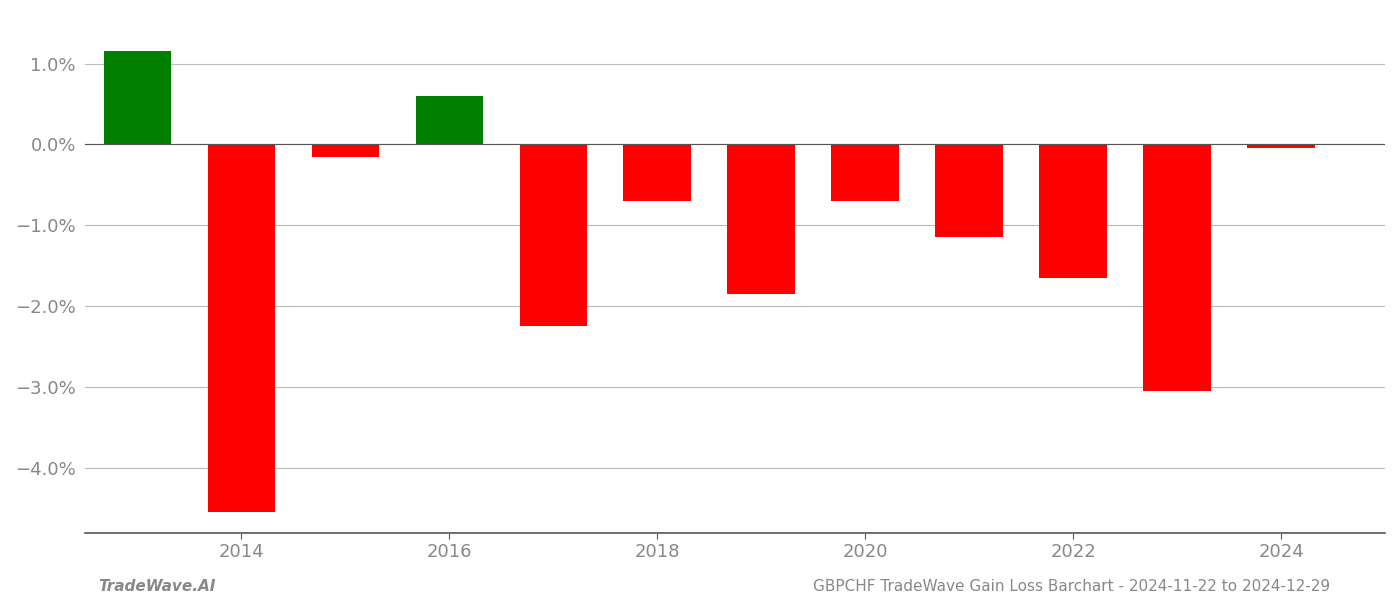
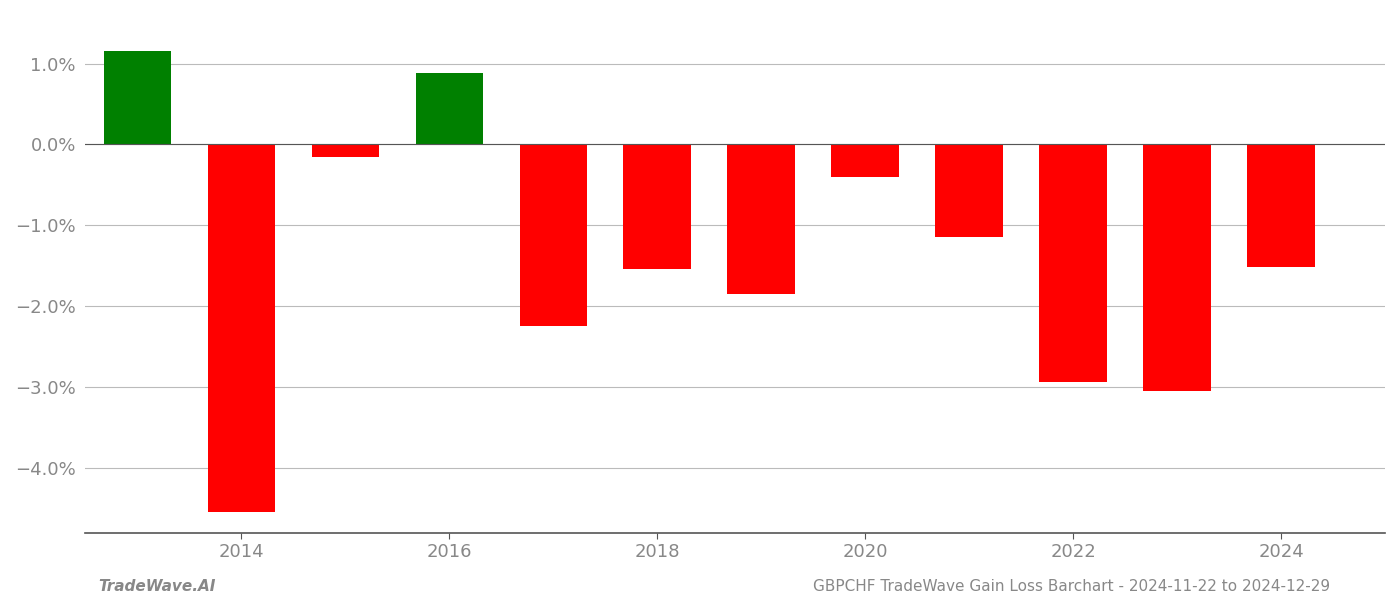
2016: 0.60% -> 0.88%
2018: -0.70% -> -1.54%
2020: -0.70% -> -0.40%
2022: -1.65% -> -2.94%
2024: -0.05% -> -1.52%
